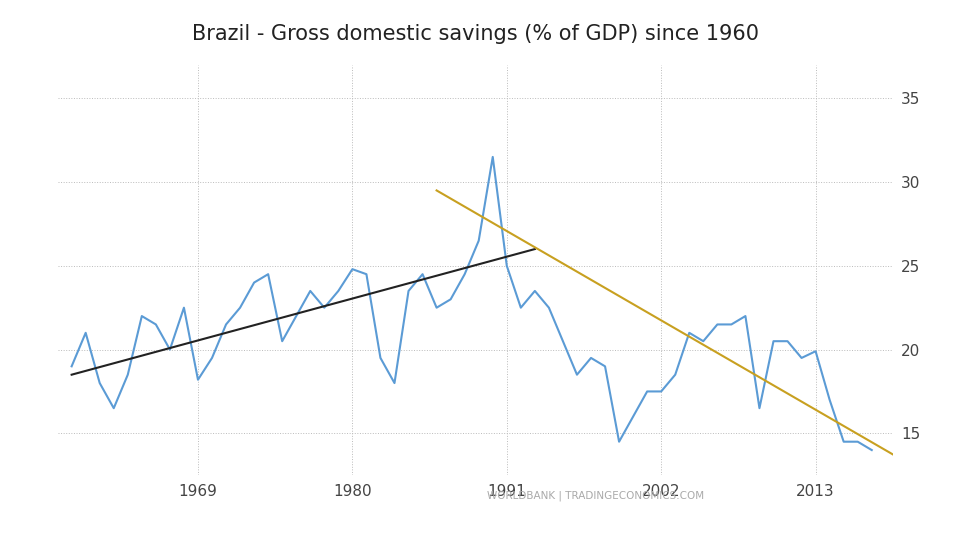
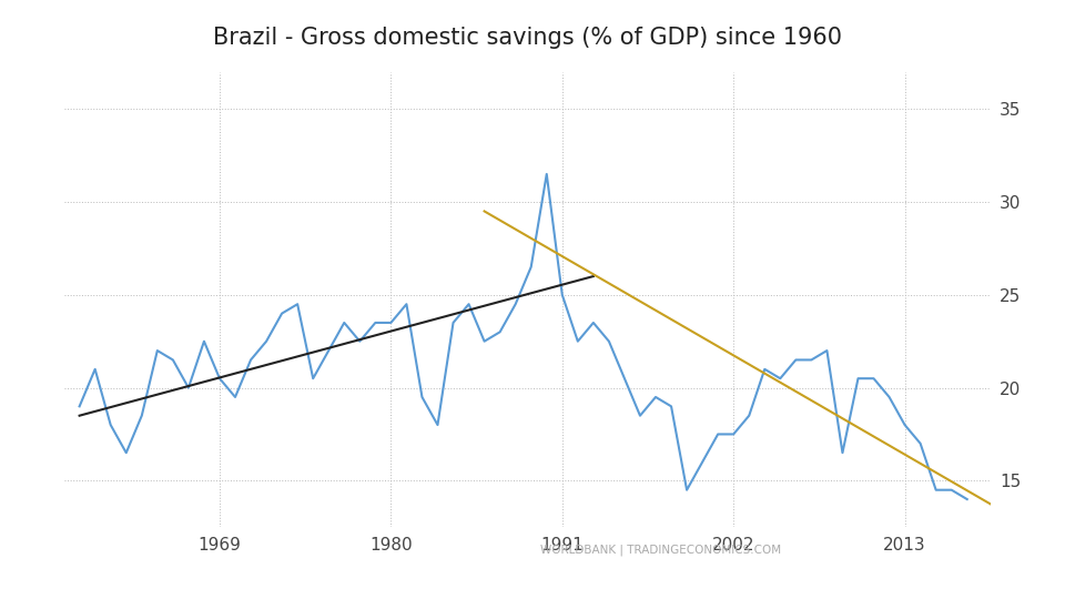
1969: 18.2 -> 20.5
1980: 24.8 -> 23.5
2013: 19.9 -> 18.0
